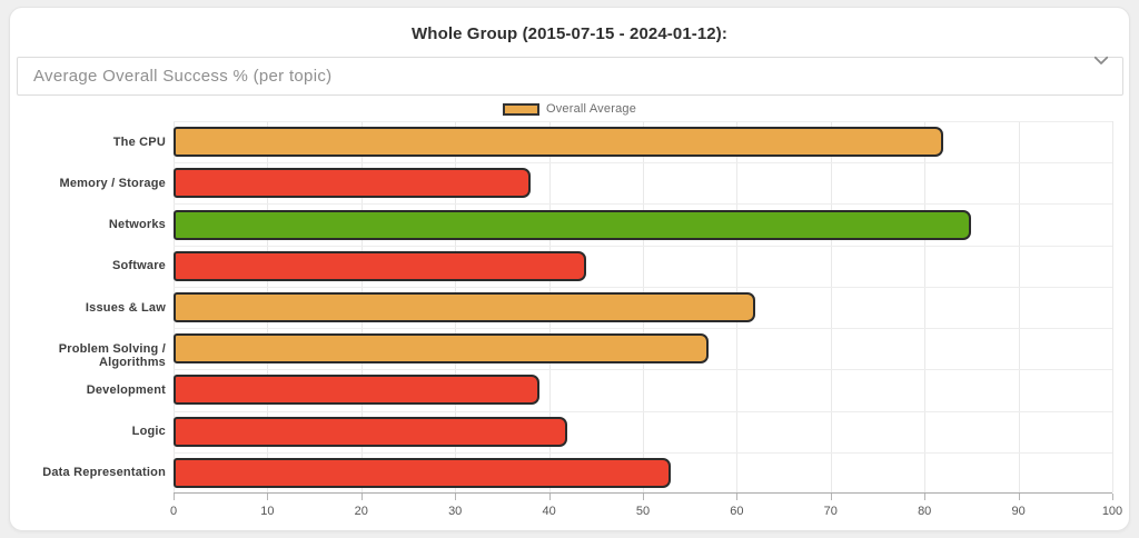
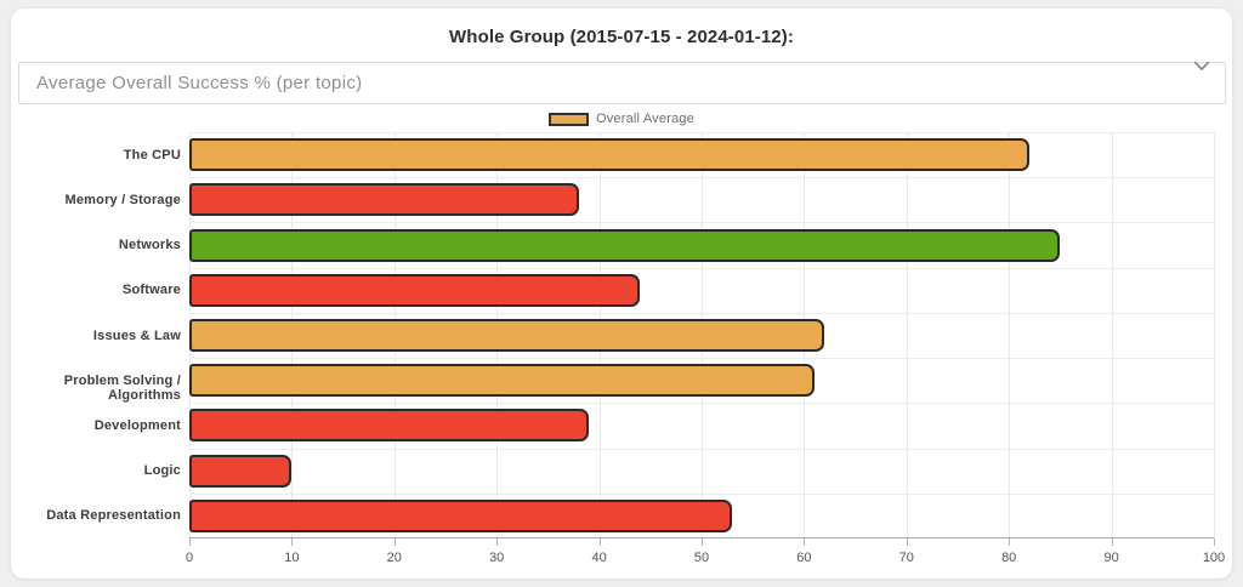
Problem Solving / Algorithms: 57 -> 61
Logic: 42 -> 10
